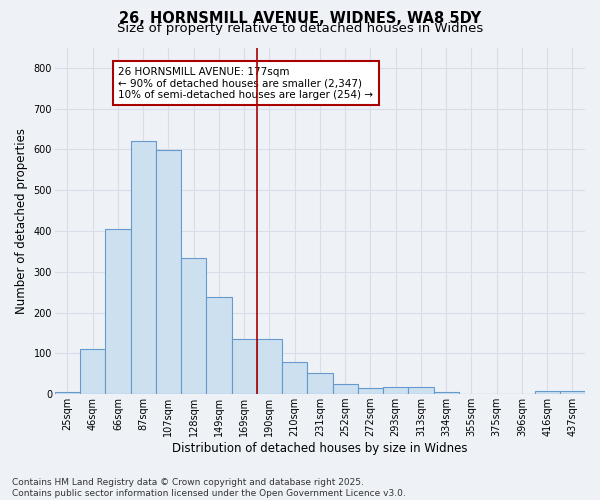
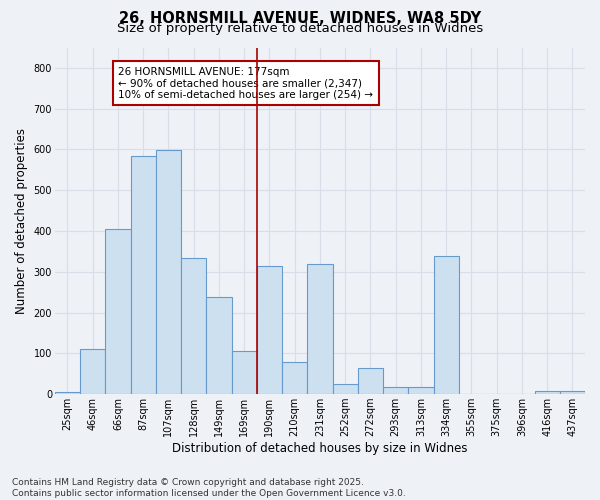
87sqm: 620 -> 585
169sqm: 135 -> 105
190sqm: 135 -> 315
231sqm: 53 -> 320
272sqm: 15 -> 65
334sqm: 5 -> 340
